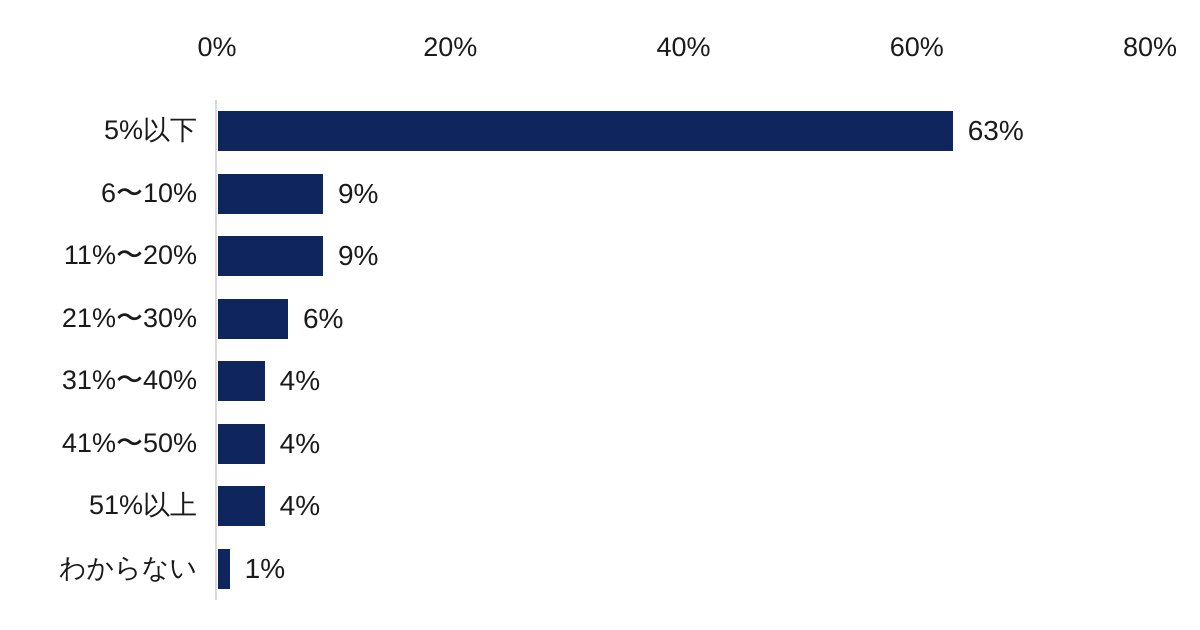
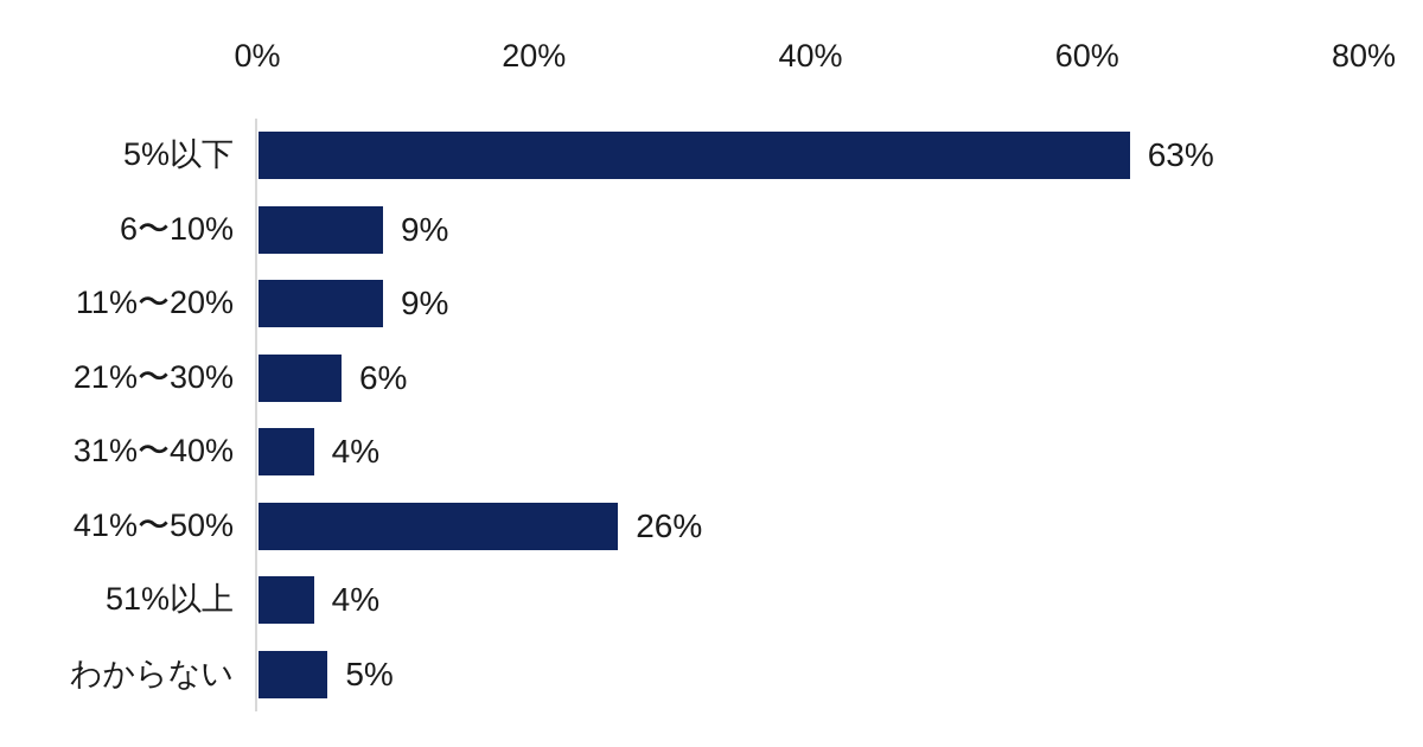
41%〜50%: 4% -> 26%
わからない: 1% -> 5%
